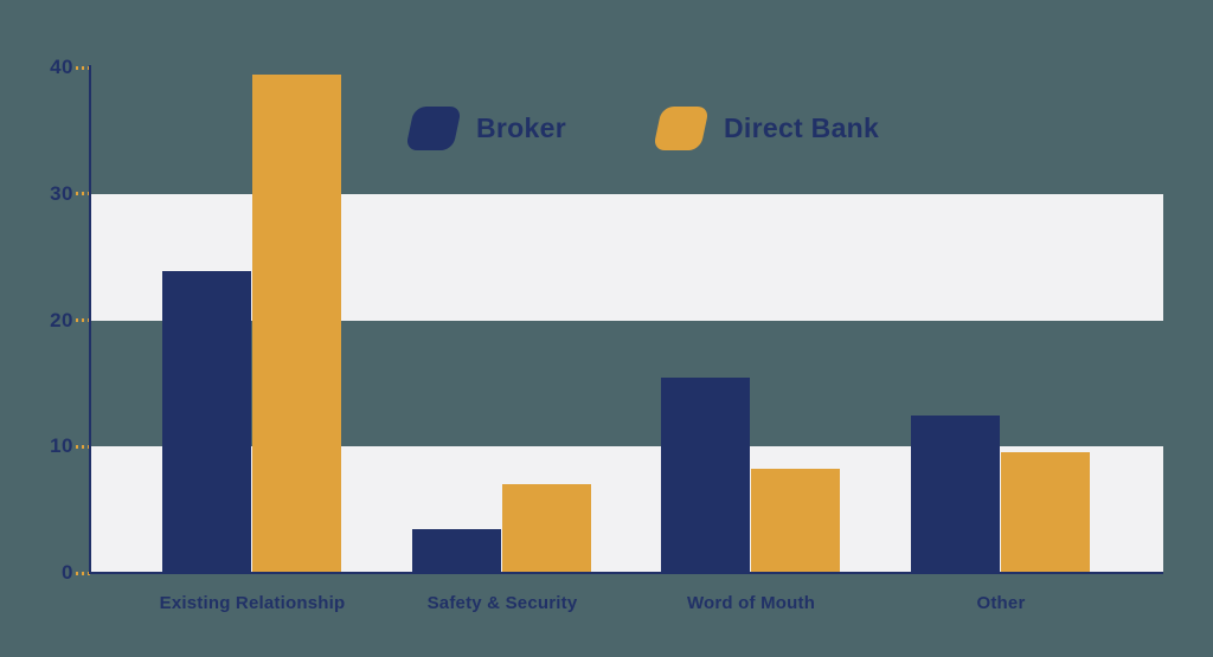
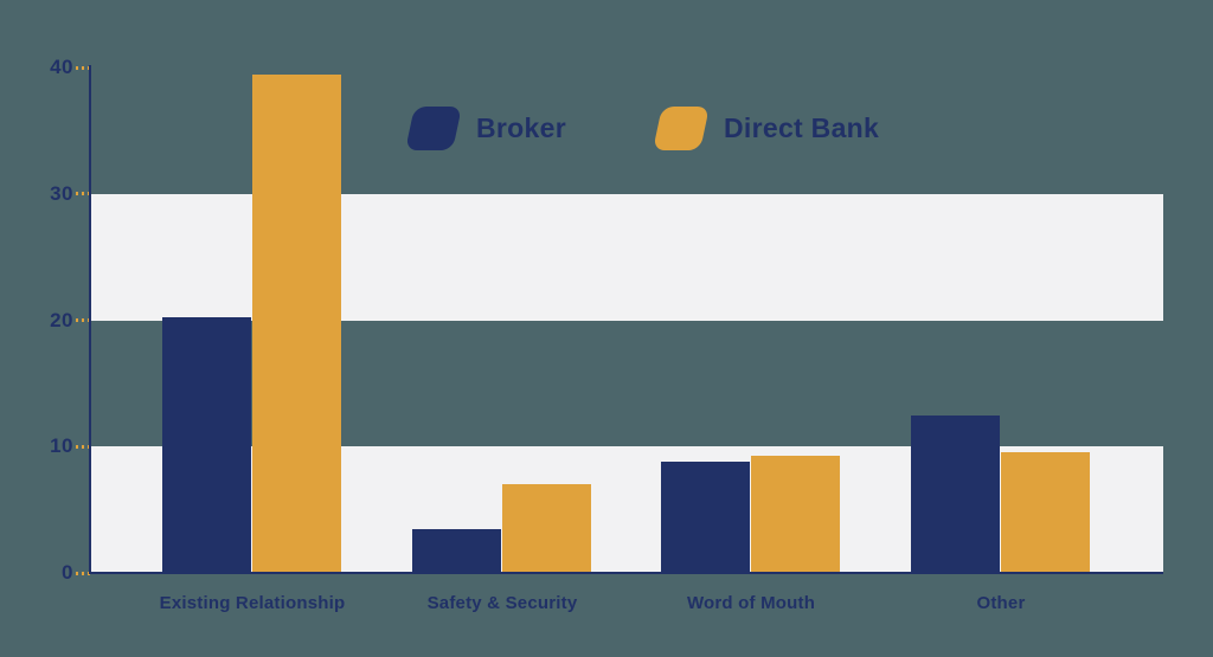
Broker/Existing Relationship: 23.9 -> 20.2
Broker/Word of Mouth: 15.5 -> 8.8
Direct Bank/Word of Mouth: 8.2 -> 9.3
